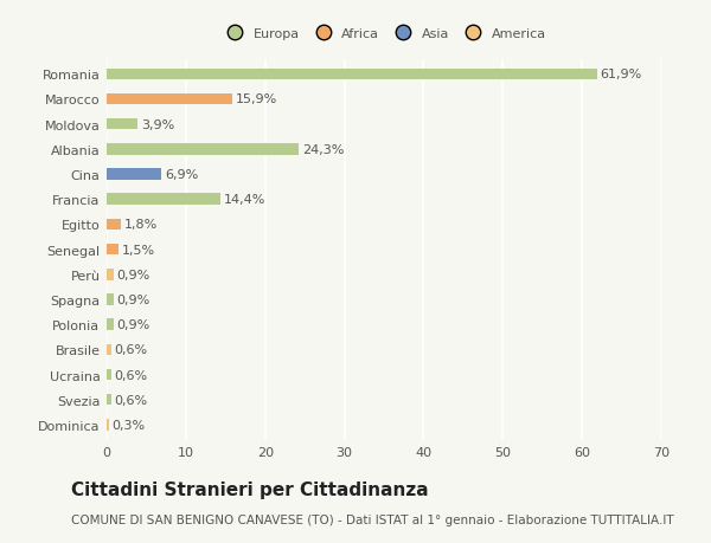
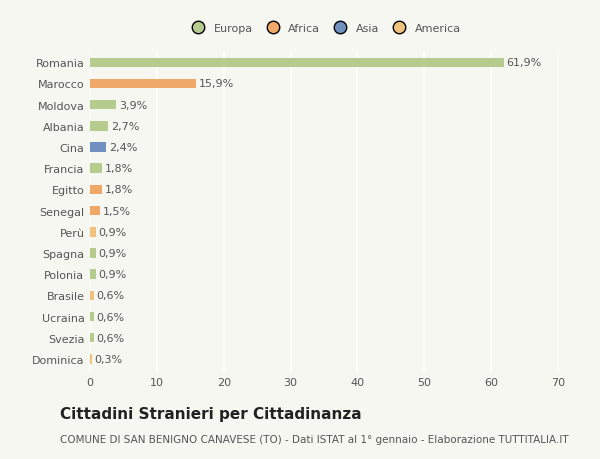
Albania: 24,3% -> 2,7%
Cina: 6,9% -> 2,4%
Francia: 14,4% -> 1,8%
